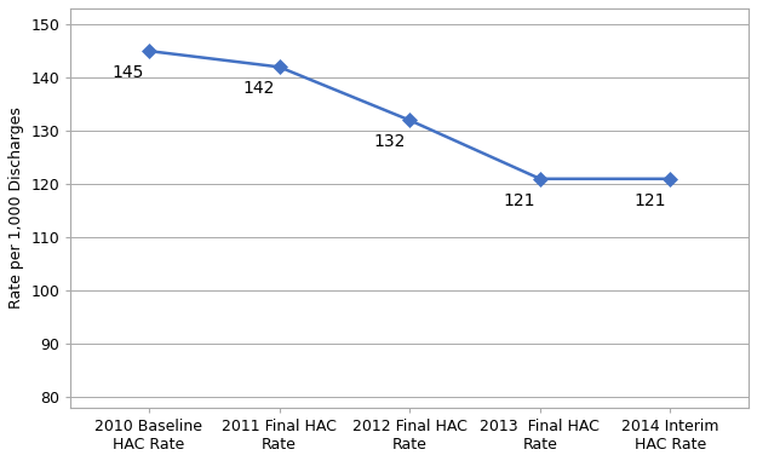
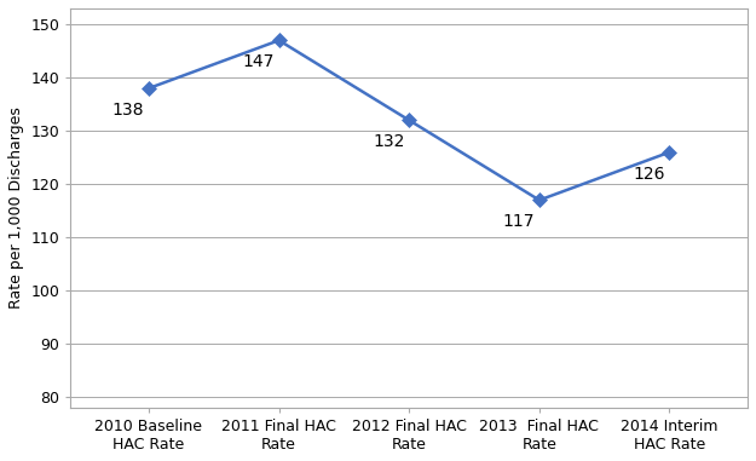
2010 Baseline HAC Rate: 145 -> 138
2011 Final HAC Rate: 142 -> 147
2013 Final HAC Rate: 121 -> 117
2014 Interim HAC Rate: 121 -> 126
